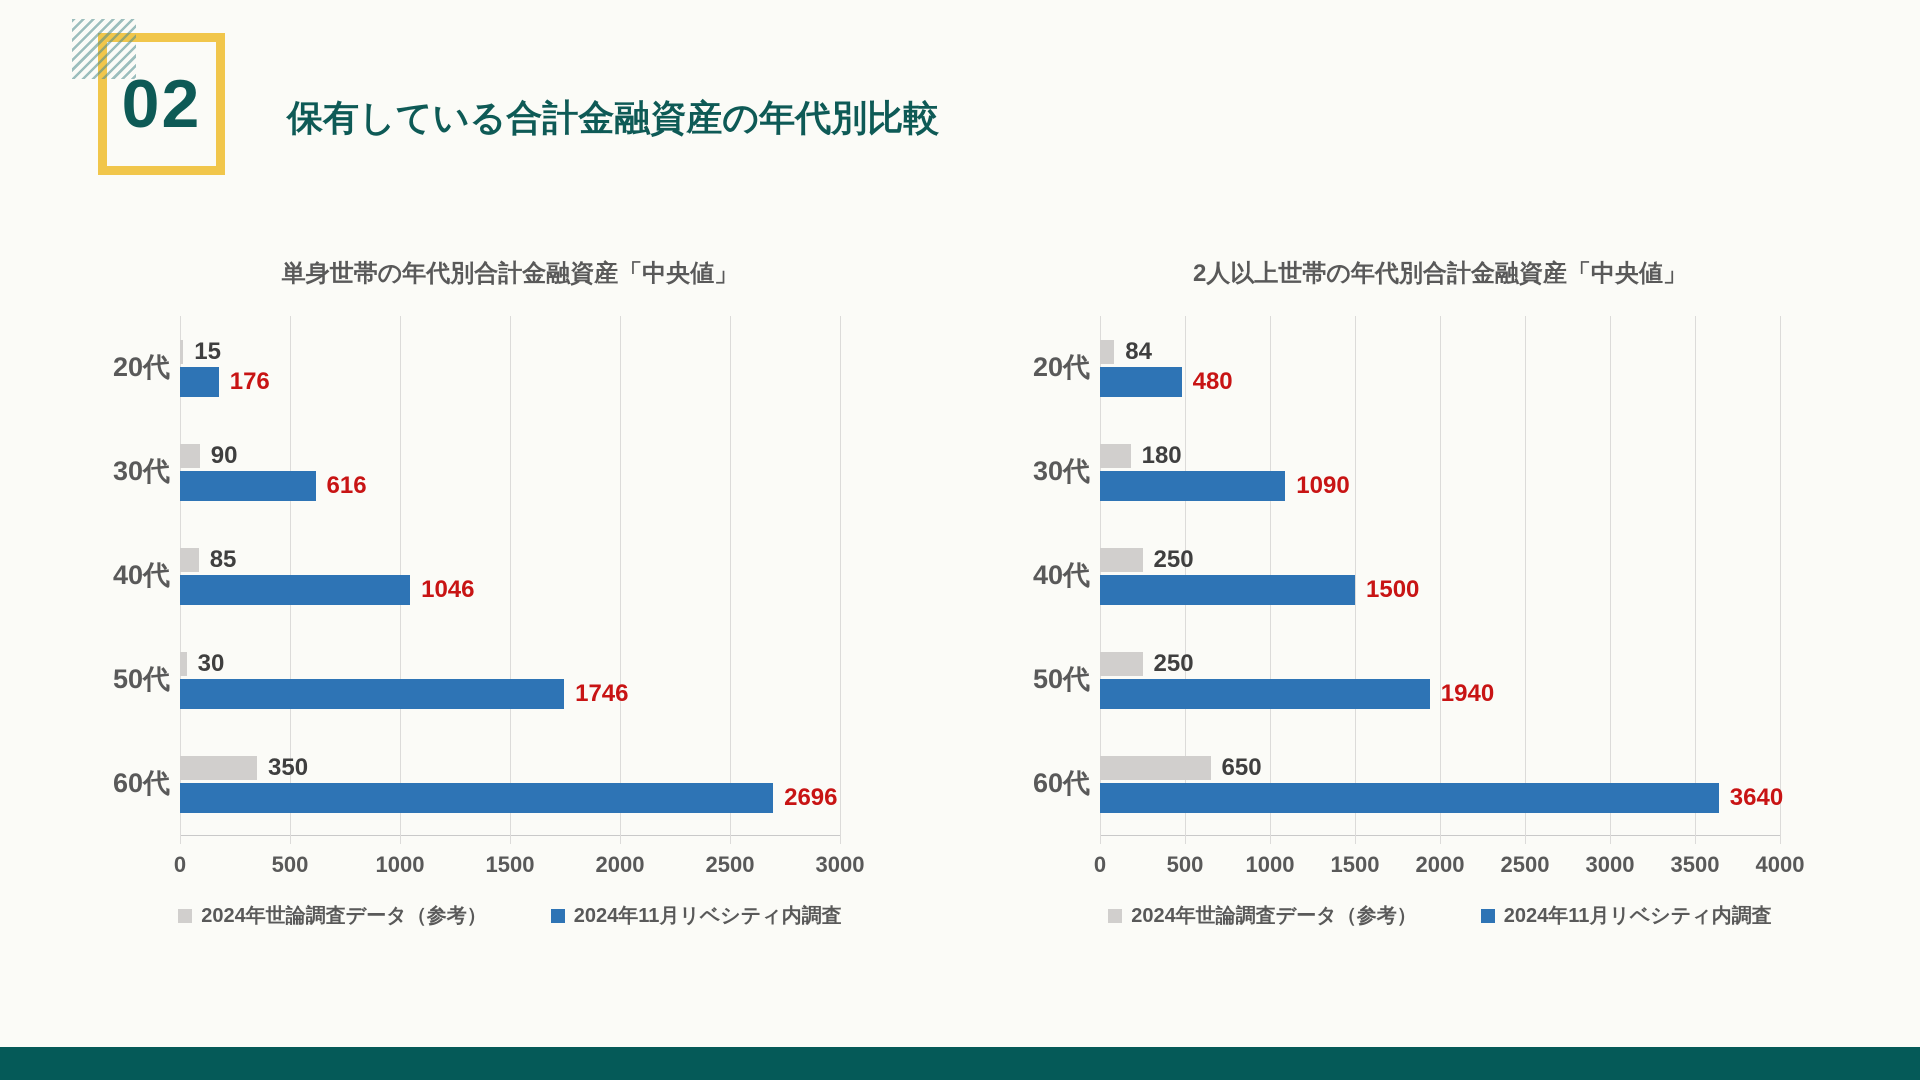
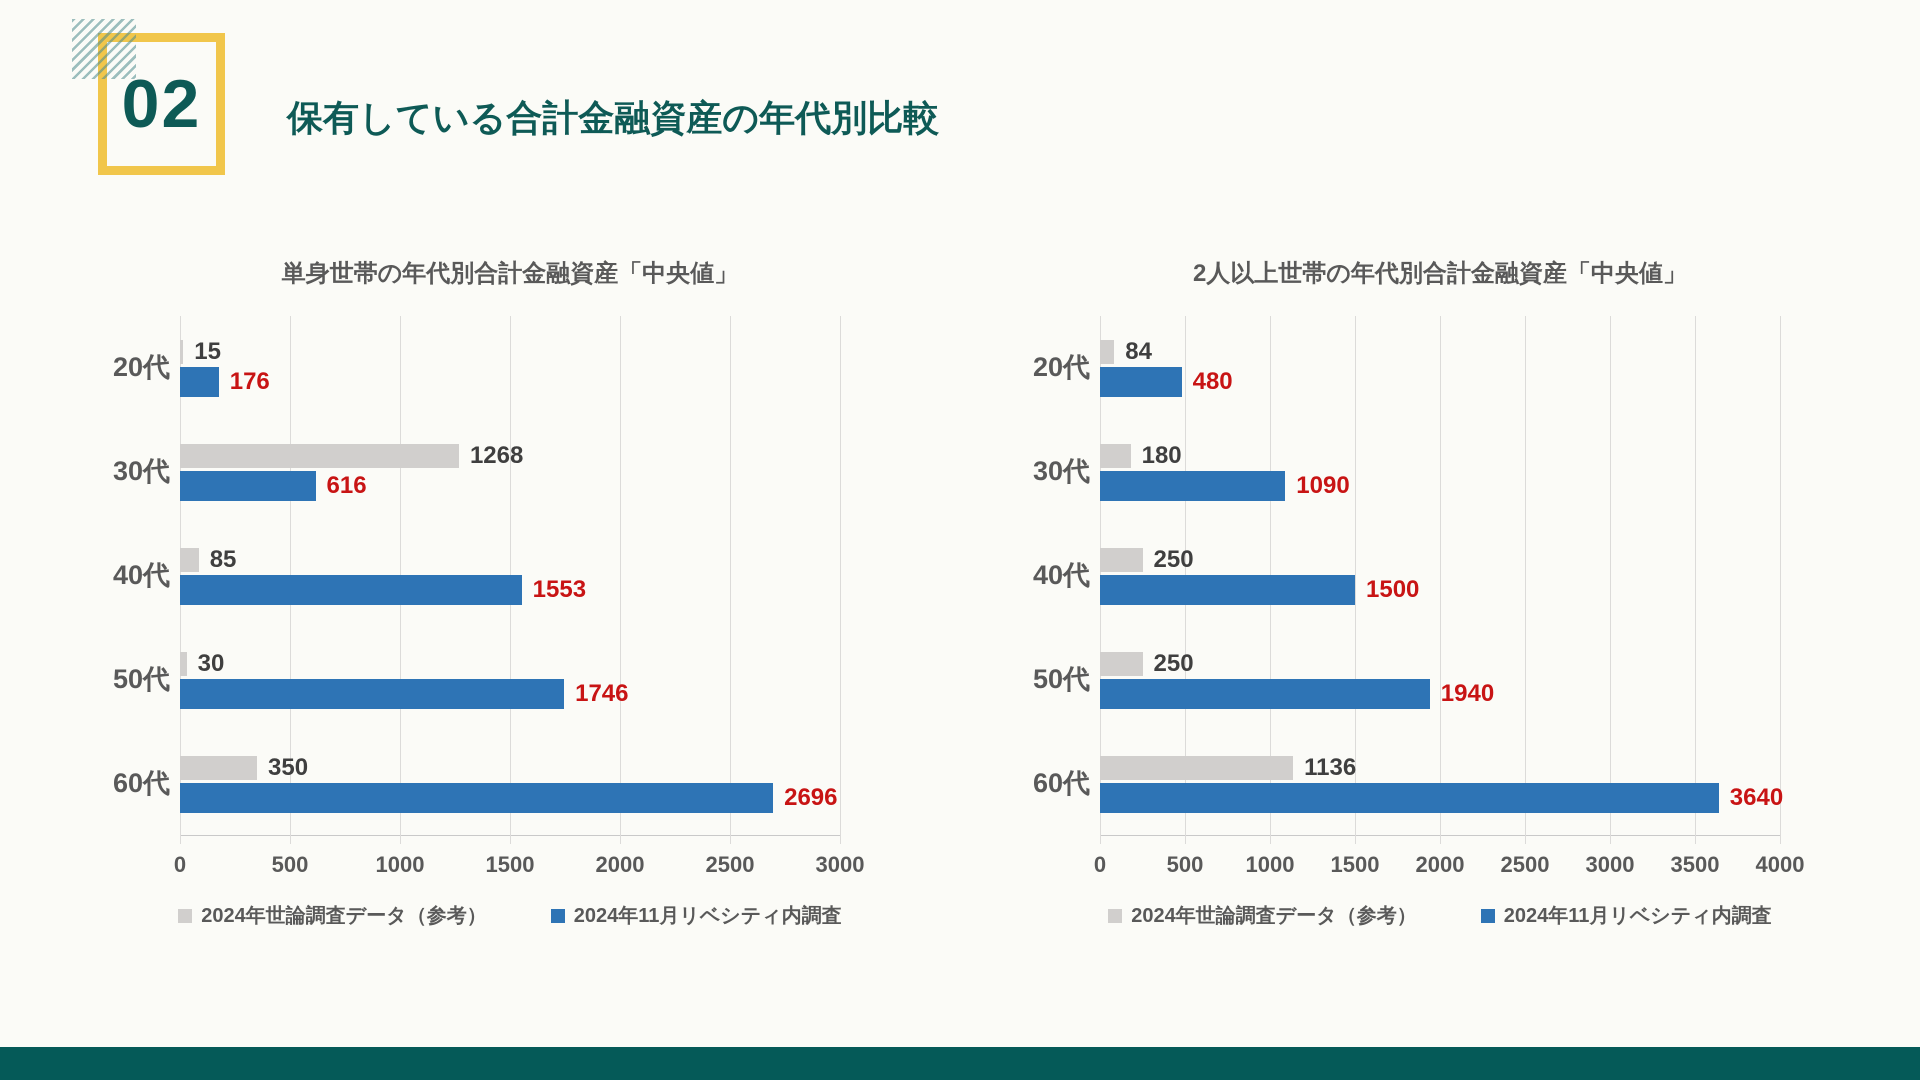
単身世帯の年代別合計金融資産「中央値」/2024年世論調査データ（参考）/30代: 90 -> 1268
単身世帯の年代別合計金融資産「中央値」/2024年11月リベシティ内調査/40代: 1046 -> 1553
2人以上世帯の年代別合計金融資産「中央値」/2024年世論調査データ（参考）/60代: 650 -> 1136
